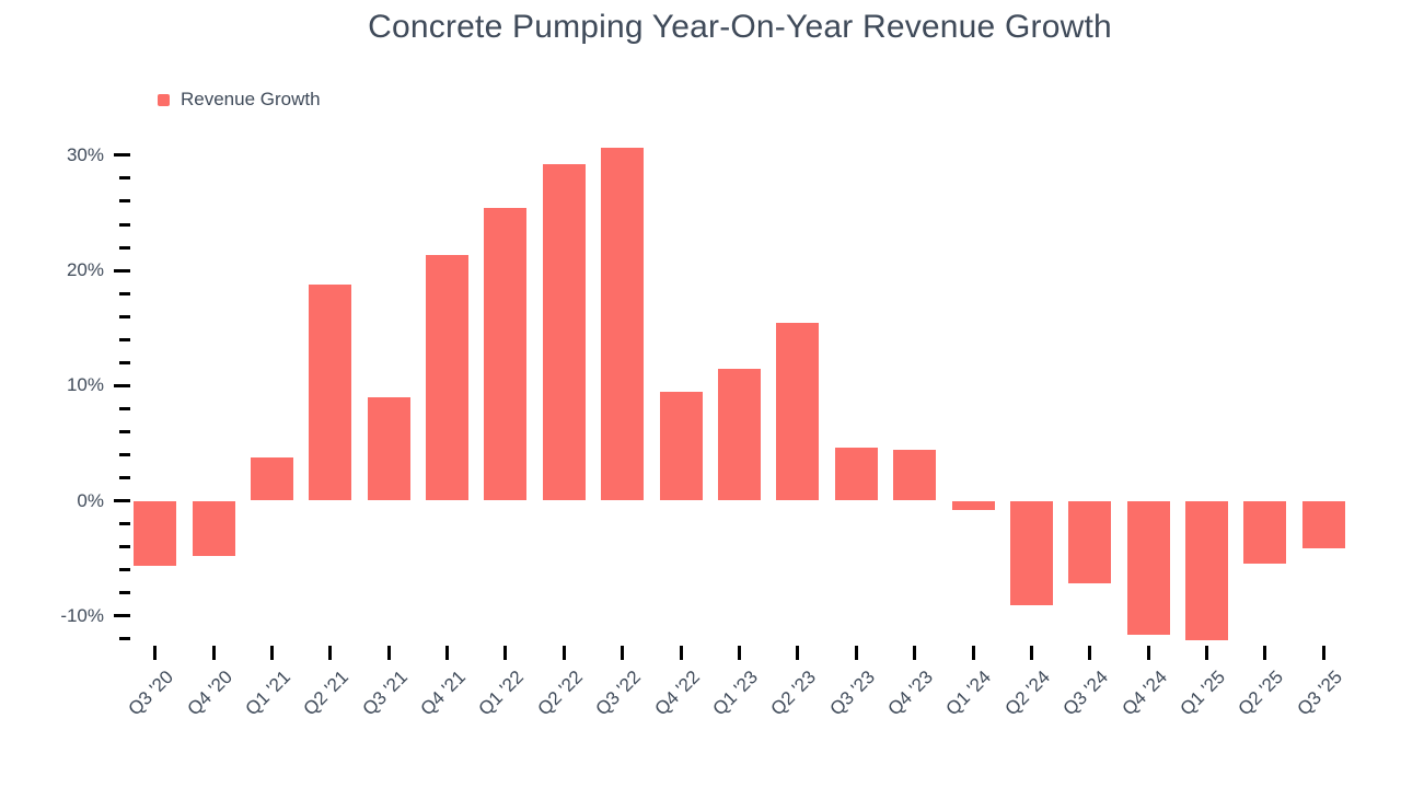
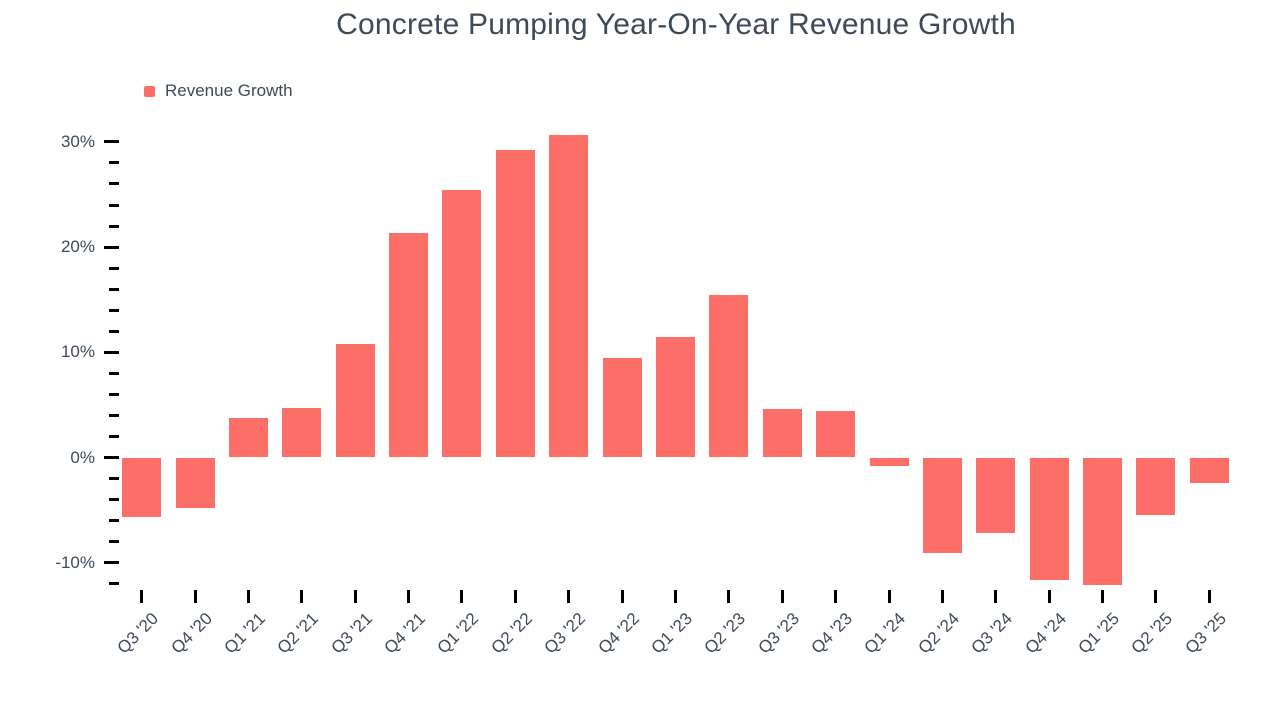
Q2 '21: 18.8% -> 4.7%
Q3 '21: 9.0% -> 10.8%
Q3 '25: -4.1% -> -2.4%
